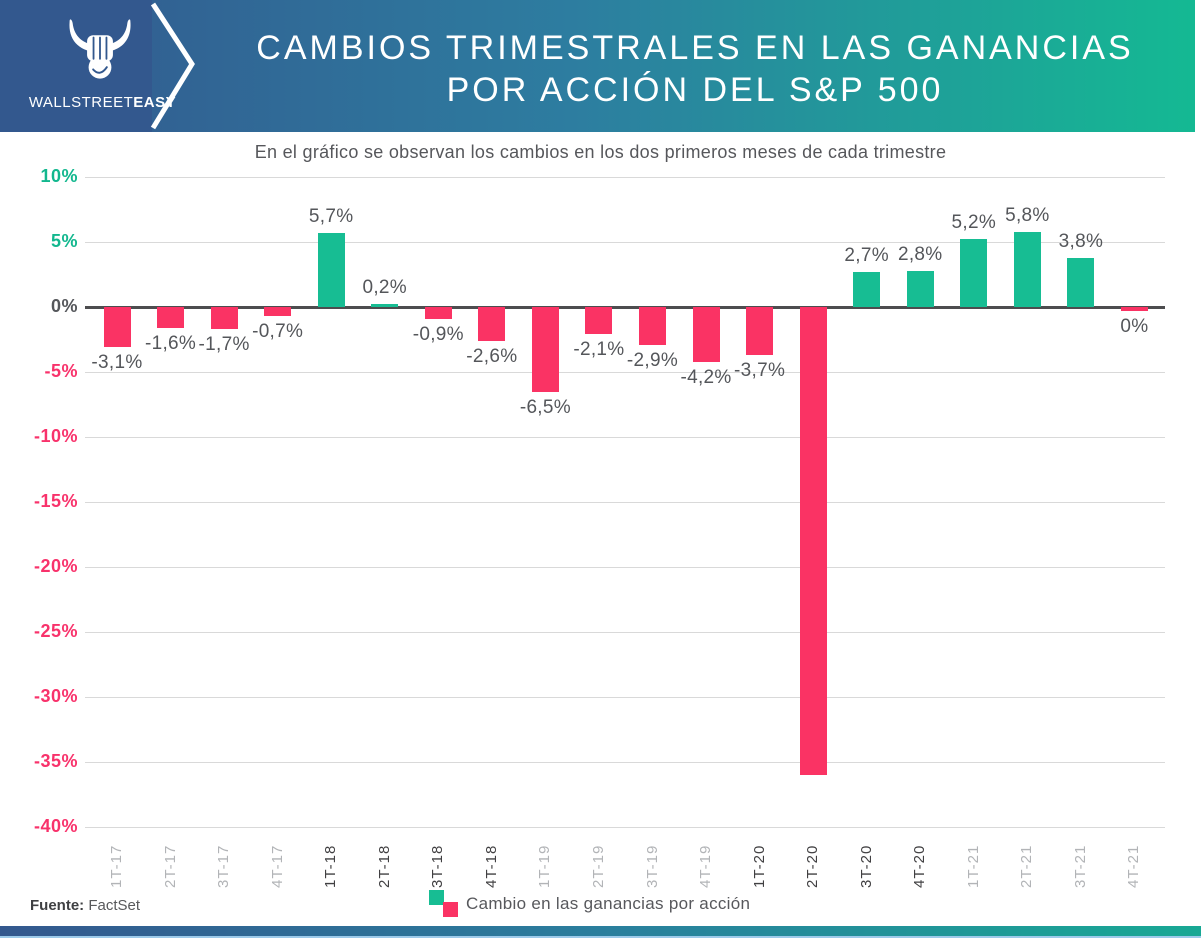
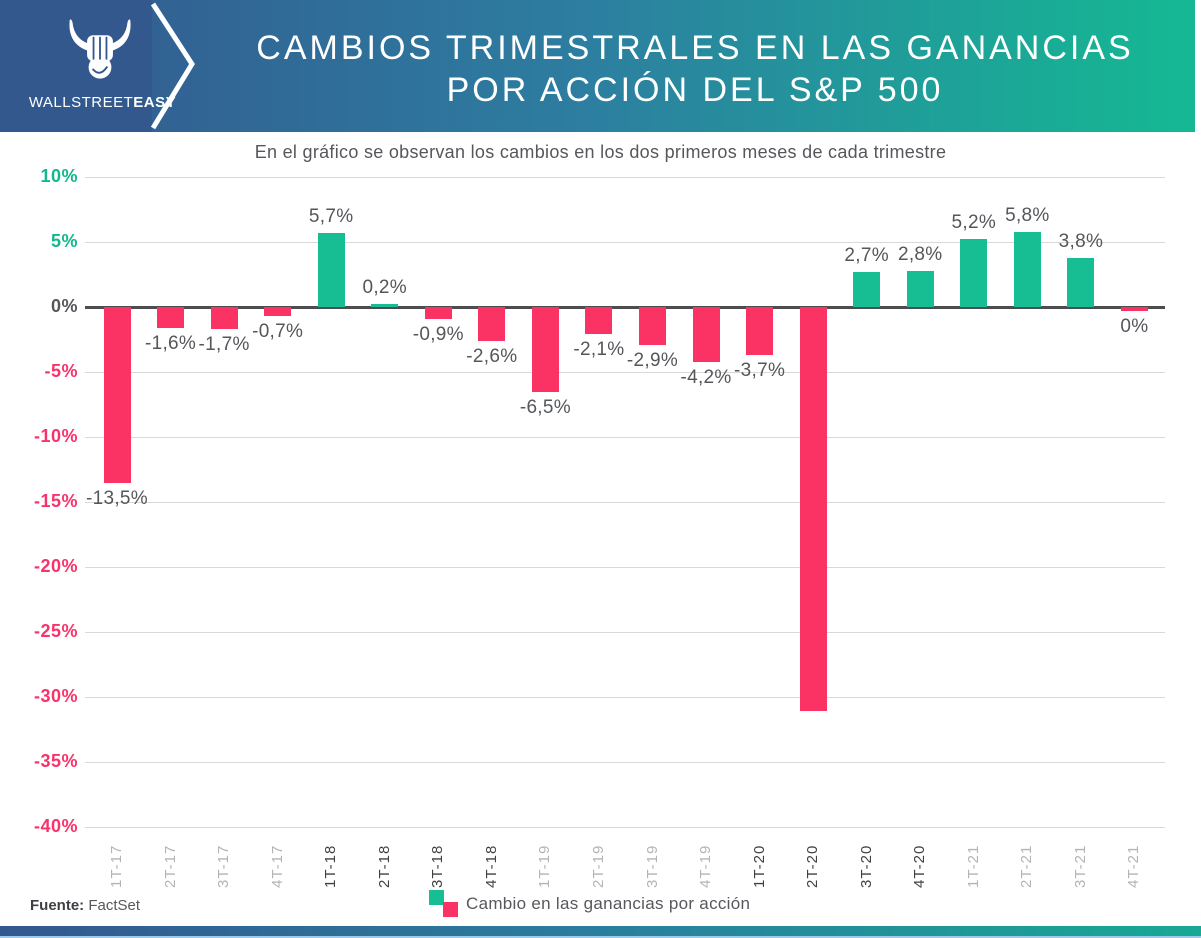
1T-17: -3,1% -> -13,5%
2T-20: -36.0% -> -31.1%
